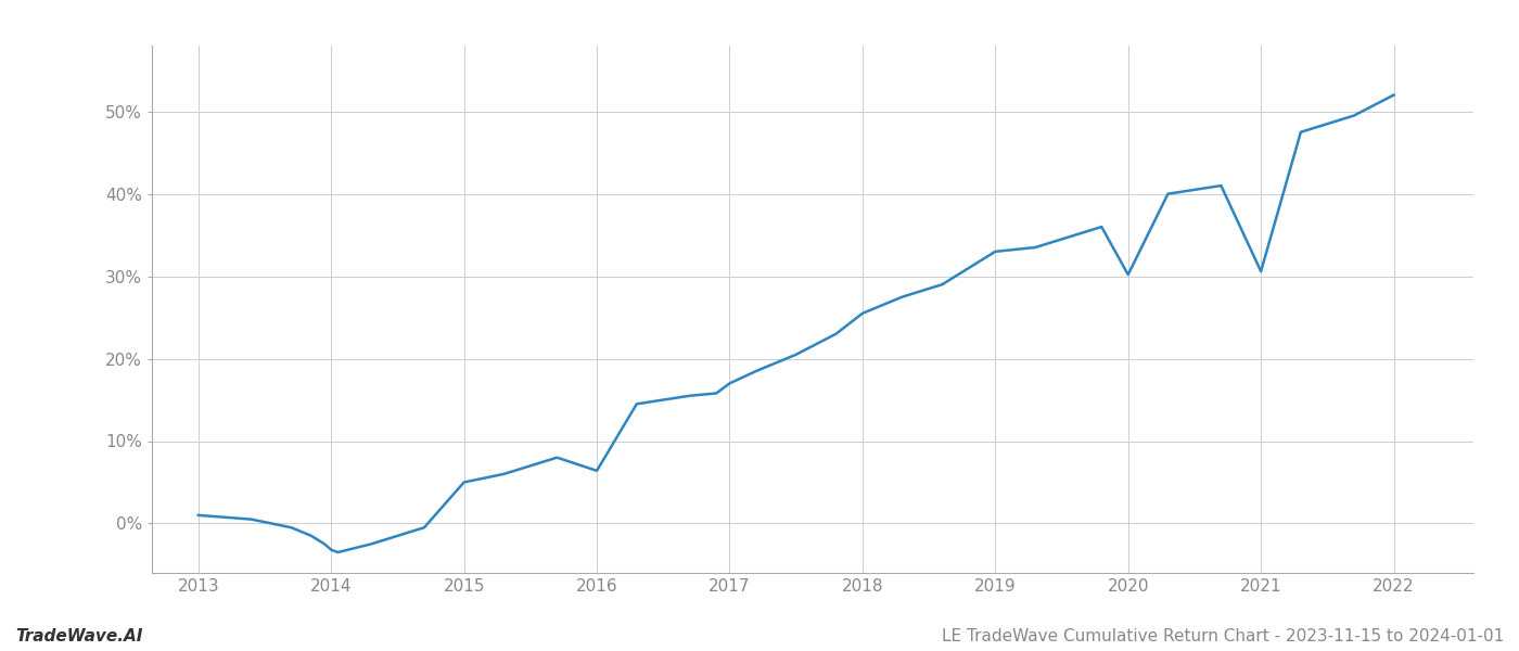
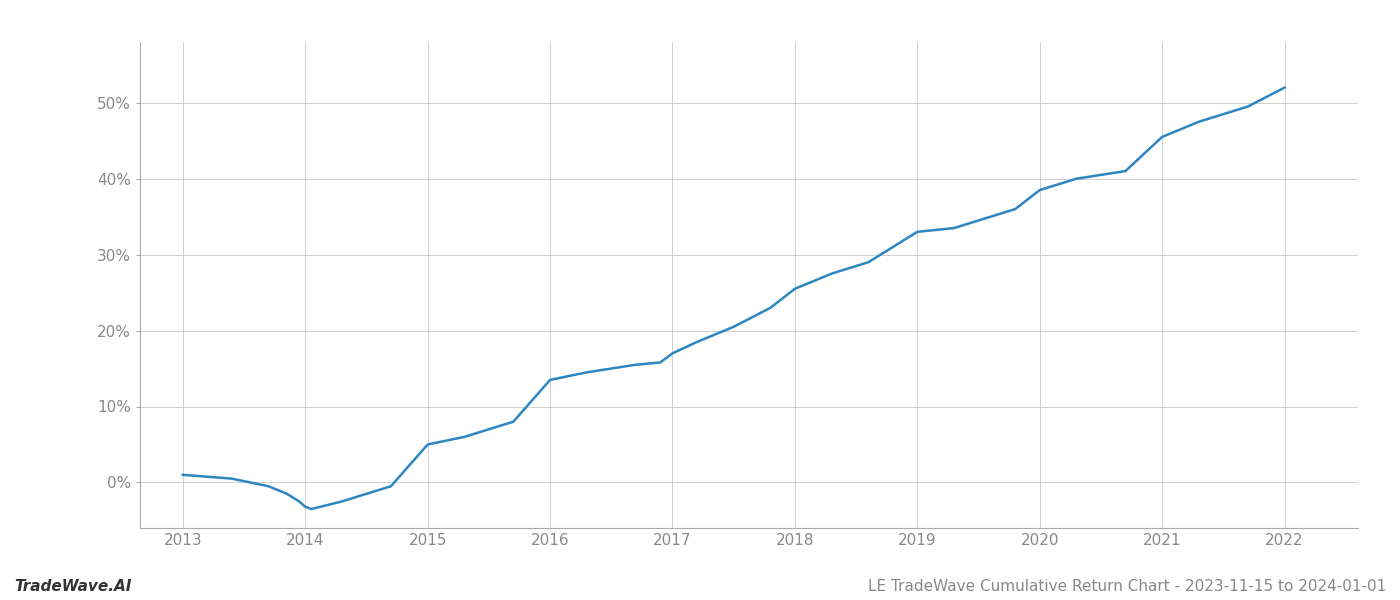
2016: 6.4% -> 13.5%
2020: 30.2% -> 38.5%
2021: 30.6% -> 45.5%
